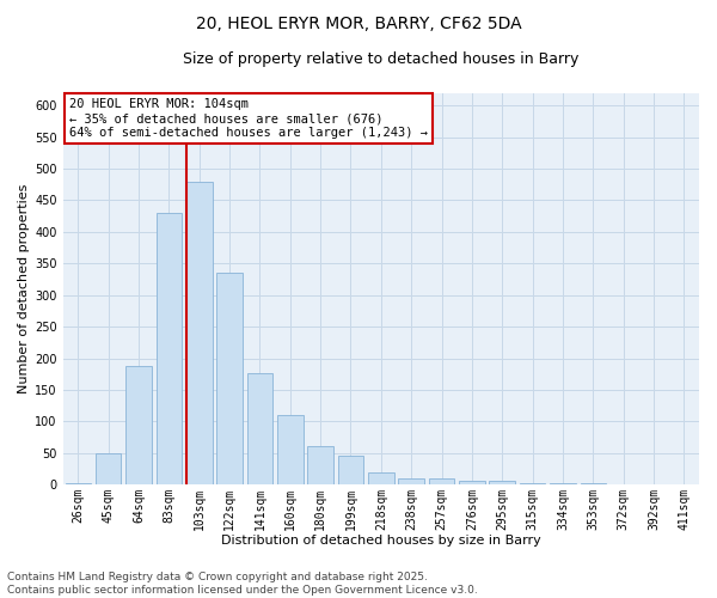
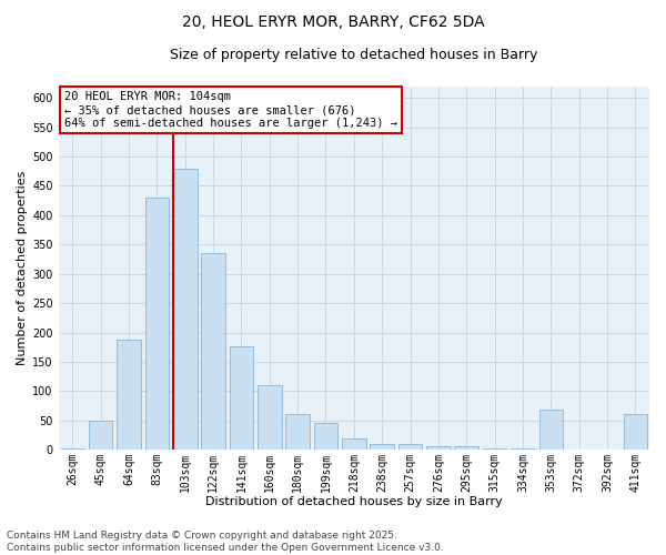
353sqm: 2 -> 68
411sqm: 1 -> 62
